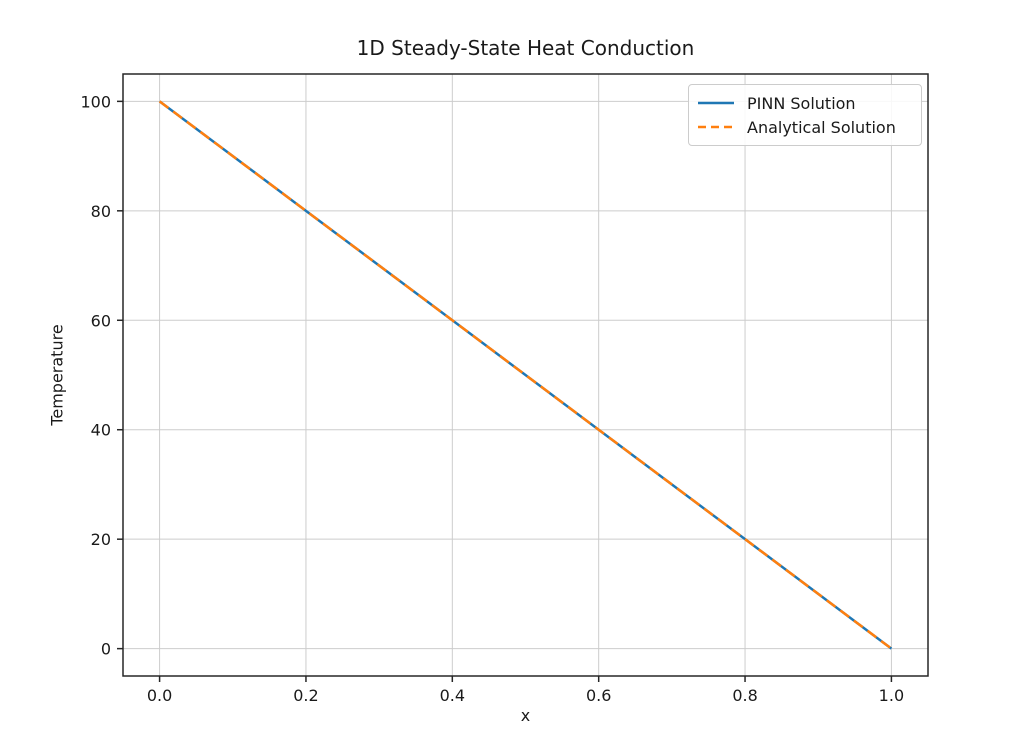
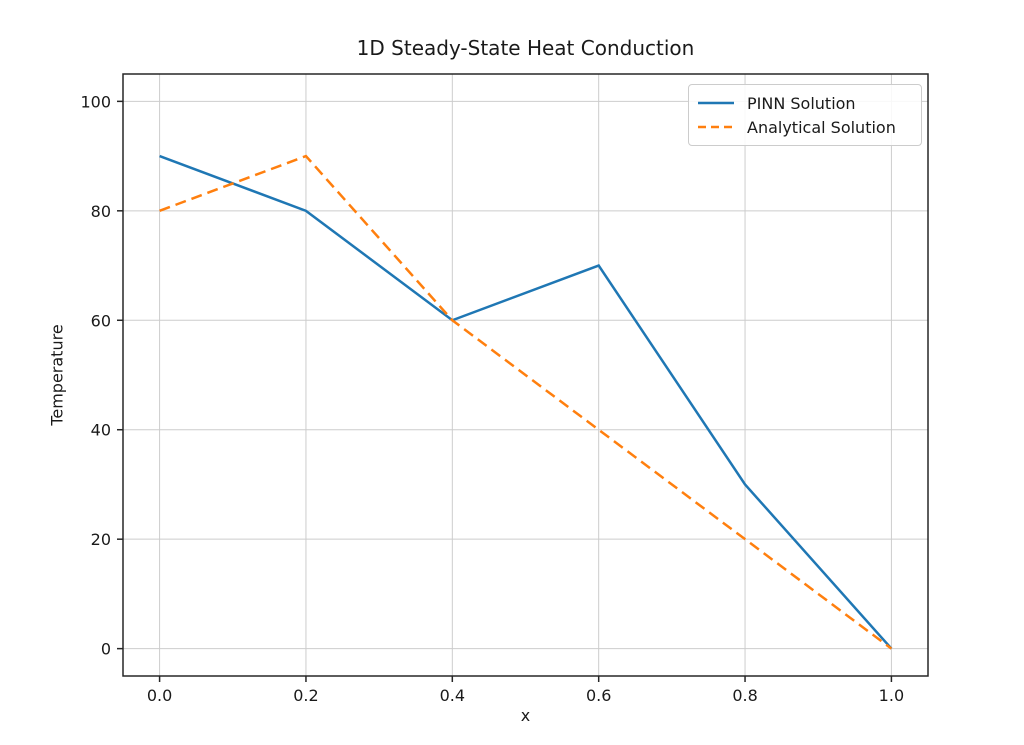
PINN Solution/0.0: 100 -> 90
Analytical Solution/0.0: 100 -> 80
Analytical Solution/0.2: 80 -> 90
PINN Solution/0.6: 40 -> 70
PINN Solution/0.8: 20 -> 30
